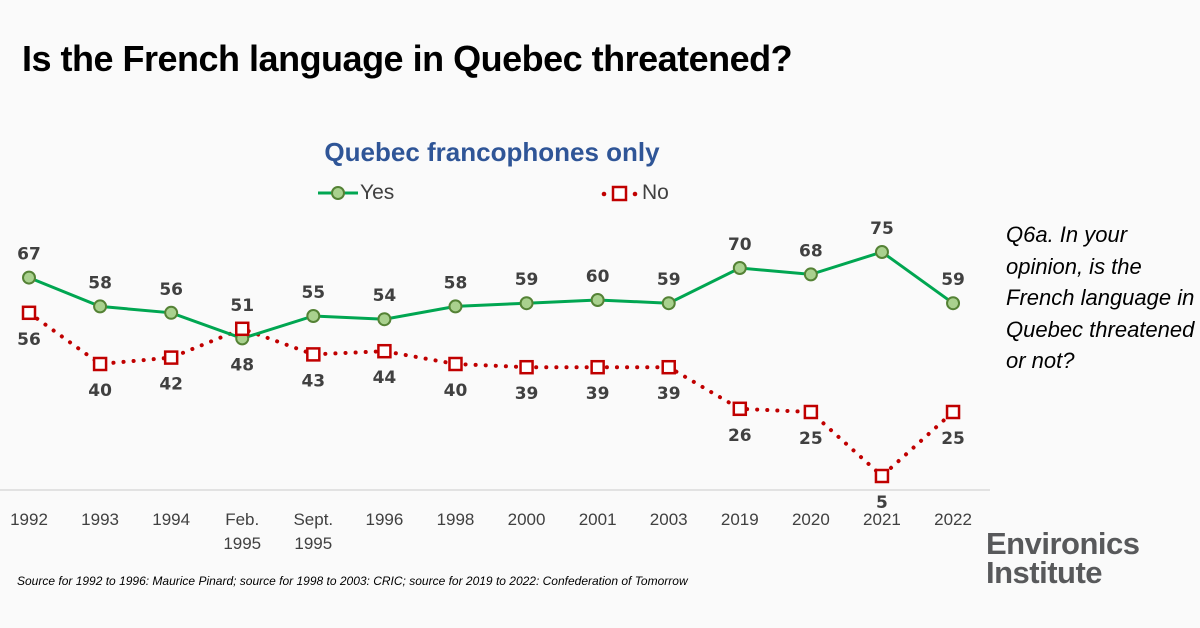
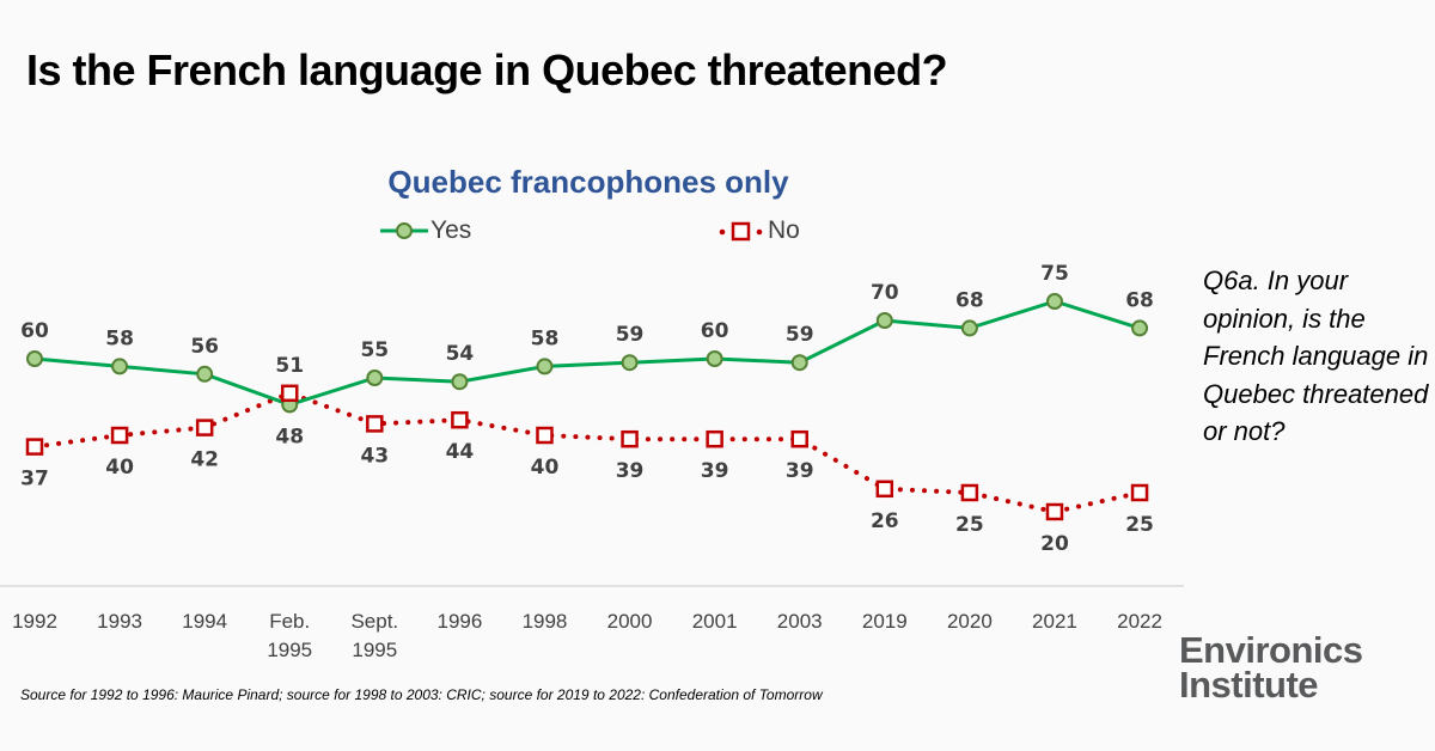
Yes/1992: 67 -> 60
No/1992: 56 -> 37
No/2021: 5 -> 20
Yes/2022: 59 -> 68
